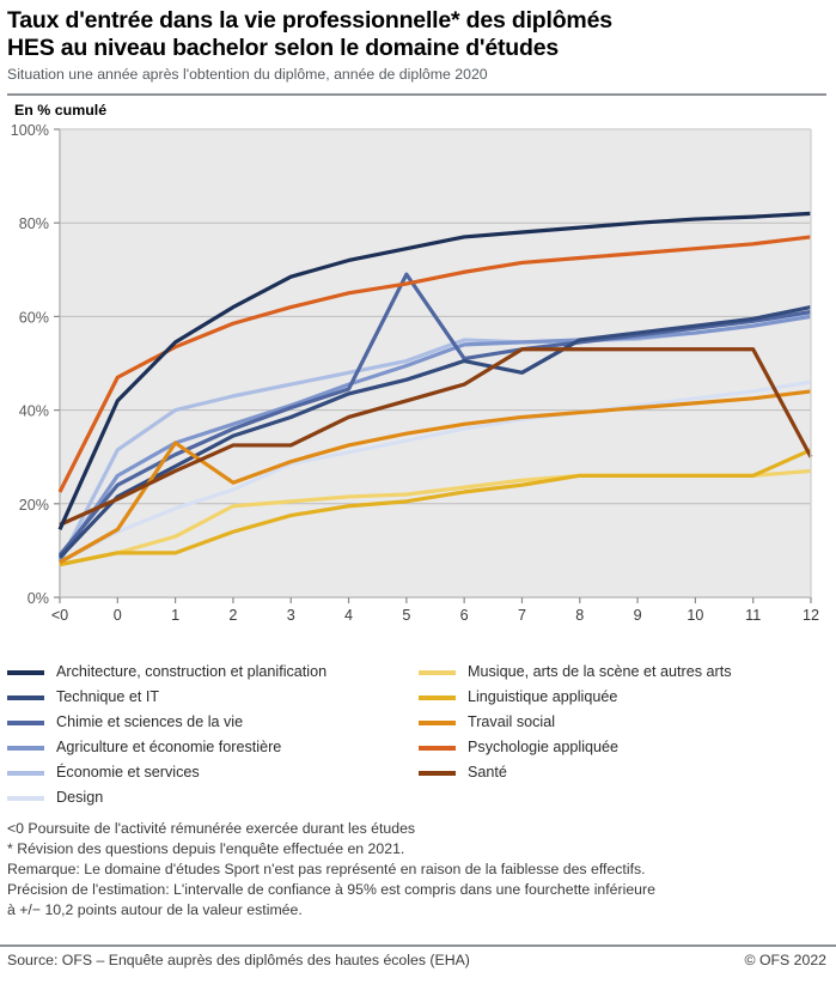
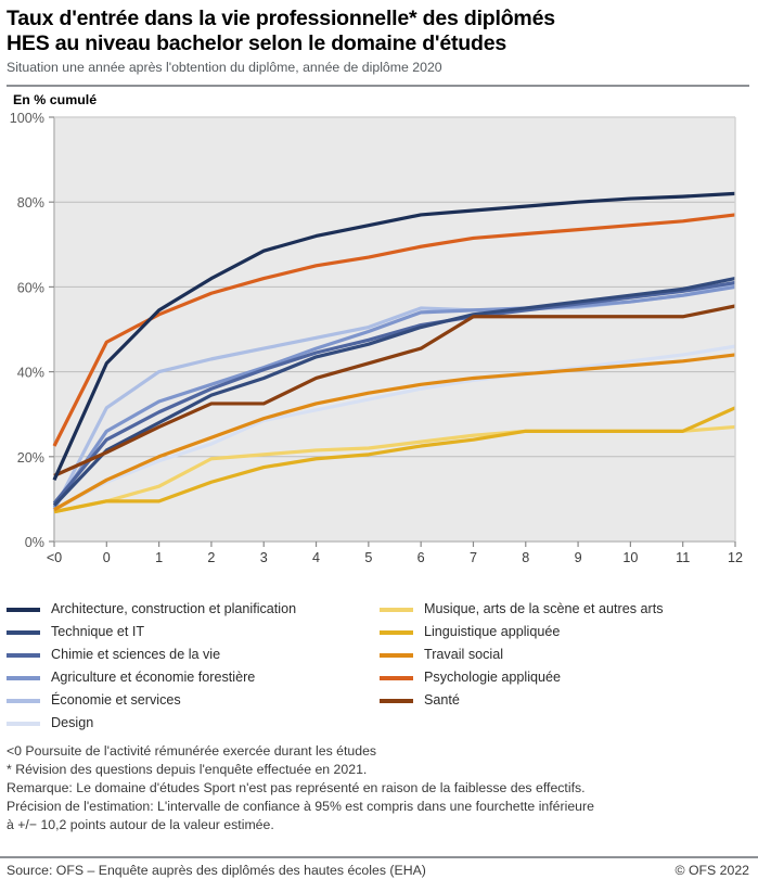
Travail social/1: 33% -> 20%
Chimie et sciences de la vie/5: 69% -> 48%
Technique et IT/7: 48% -> 54%
Santé/12: 30% -> 56%
